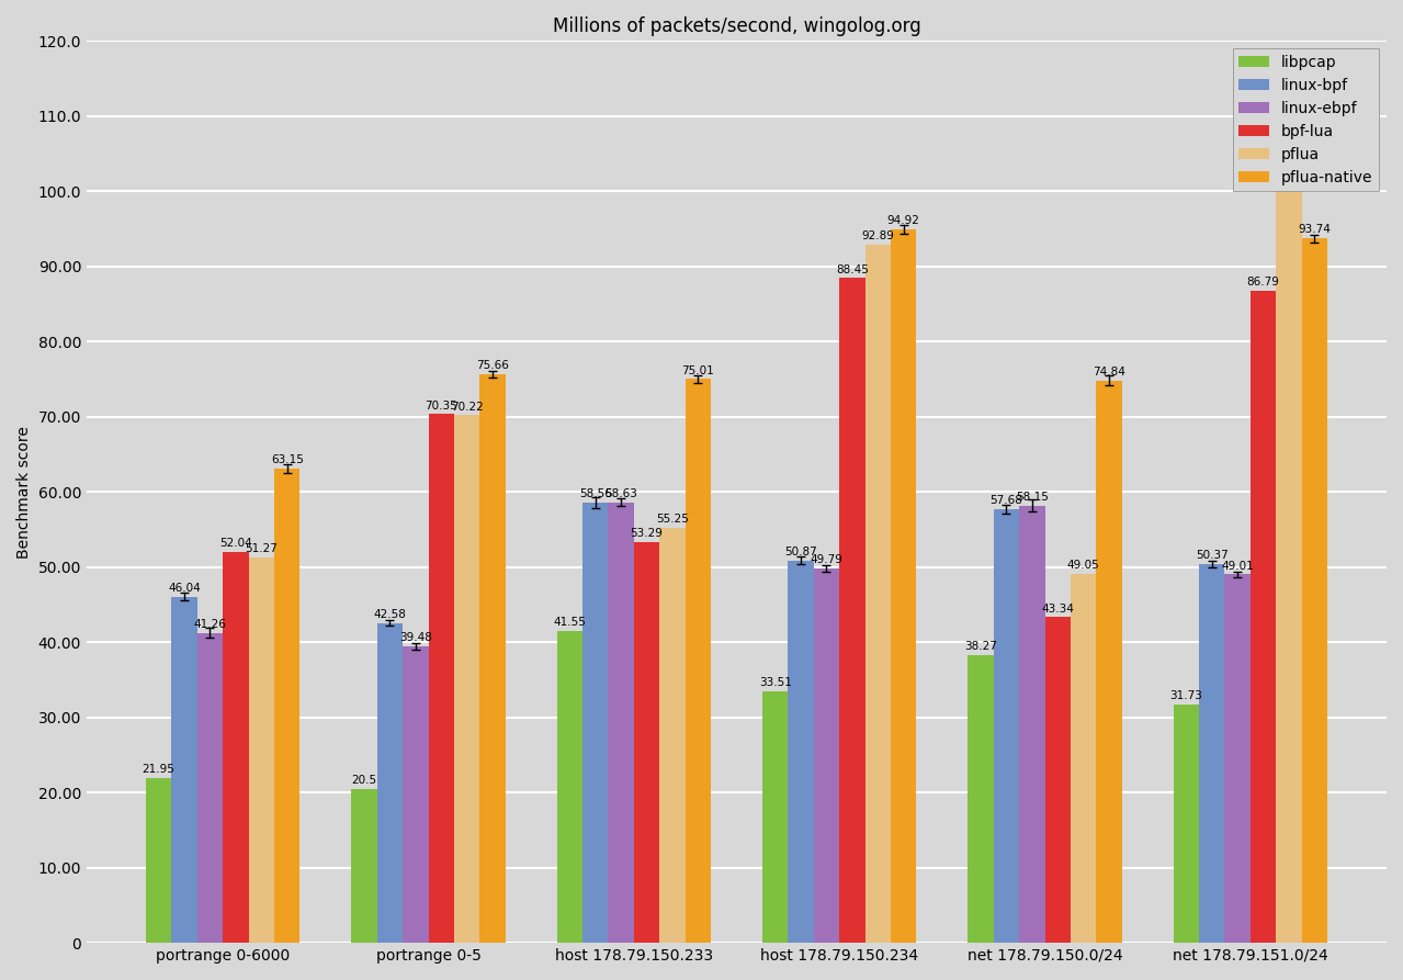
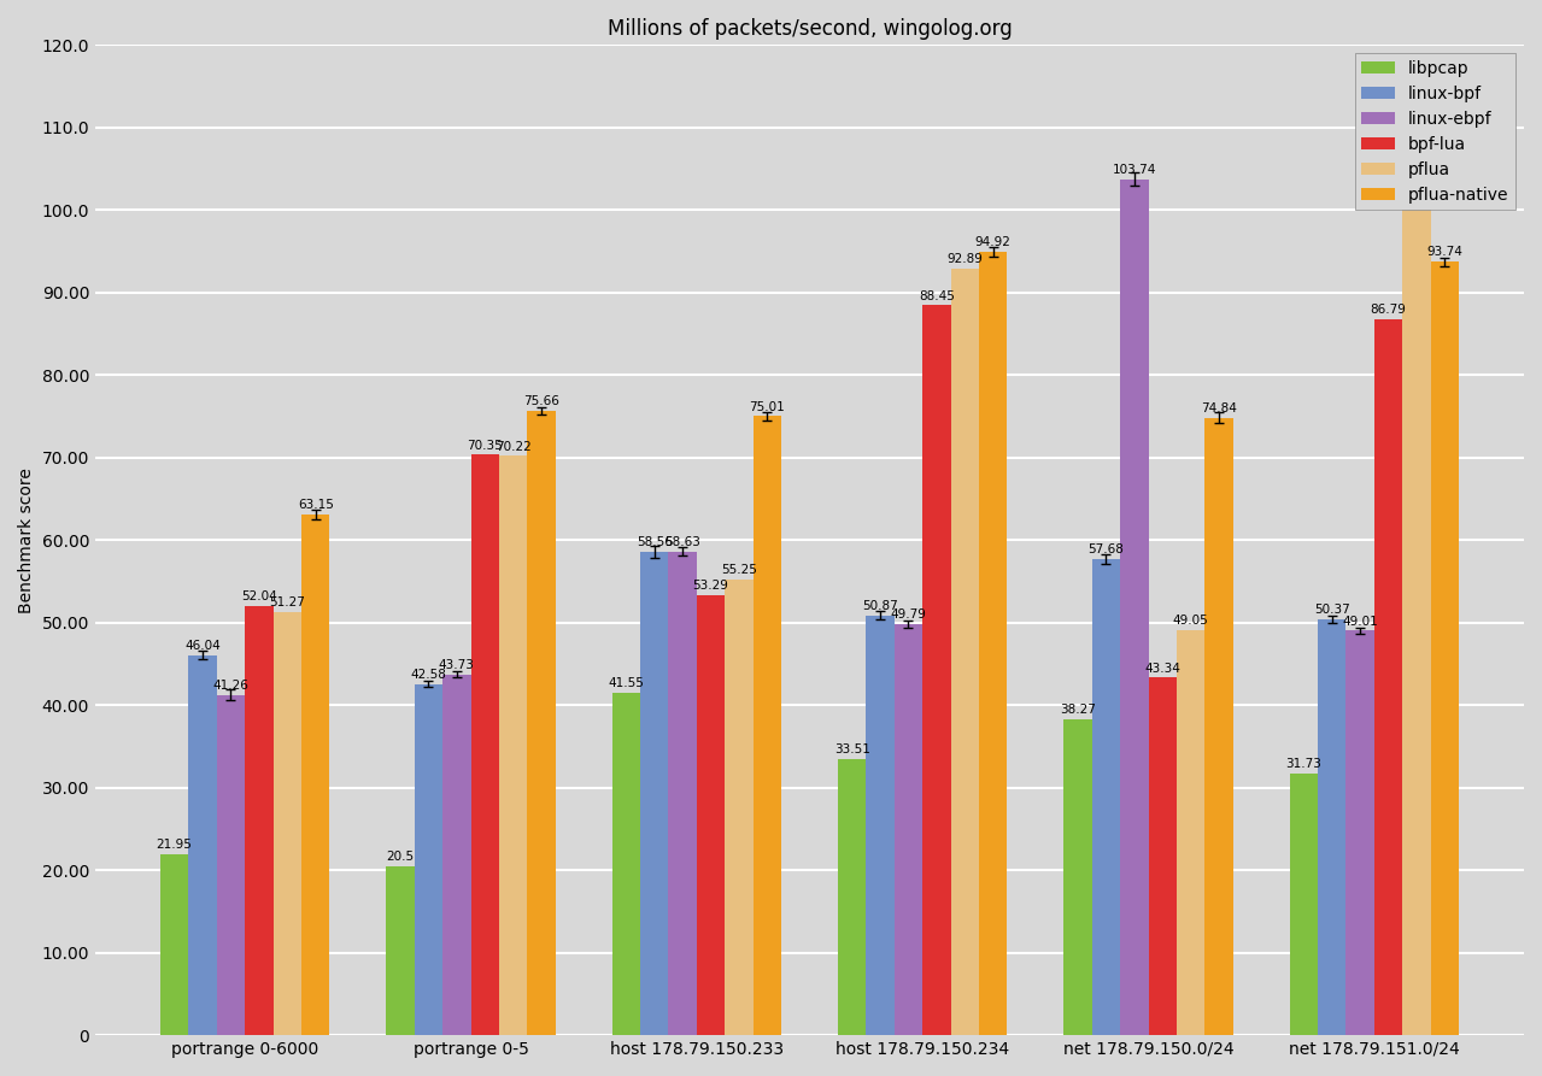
linux-ebpf/portrange 0-5: 39.48 -> 43.73
linux-ebpf/net 178.79.150.0/24: 58.15 -> 103.74
